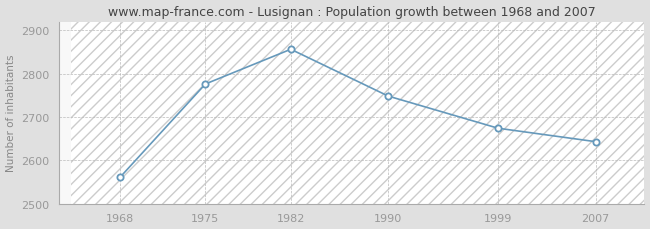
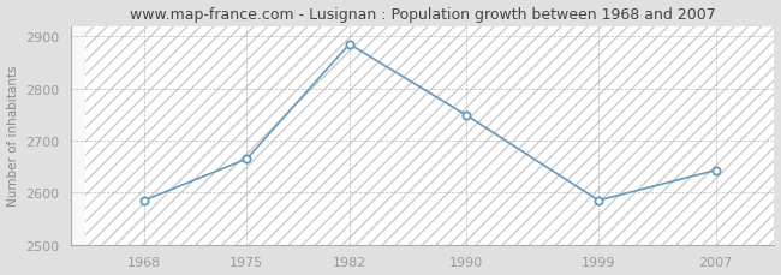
1968: 2561 -> 2585
1975: 2776 -> 2665
1982: 2856 -> 2885
1999: 2674 -> 2585
